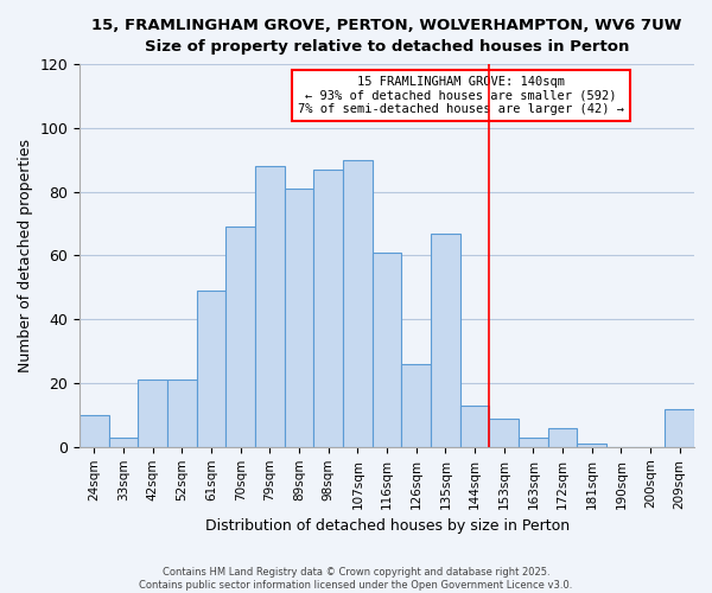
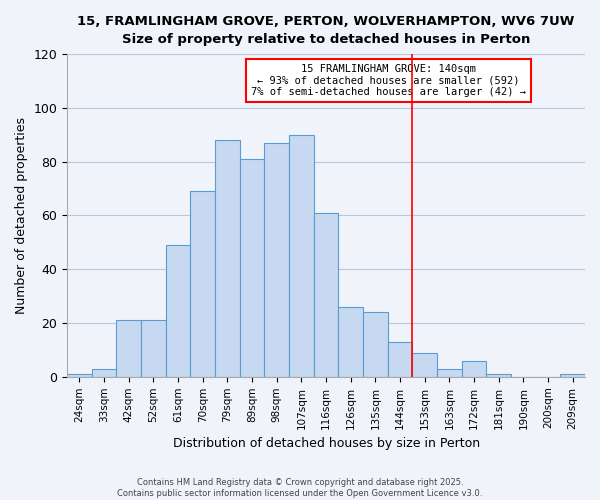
24sqm: 10 -> 1
135sqm: 67 -> 24
209sqm: 12 -> 1
